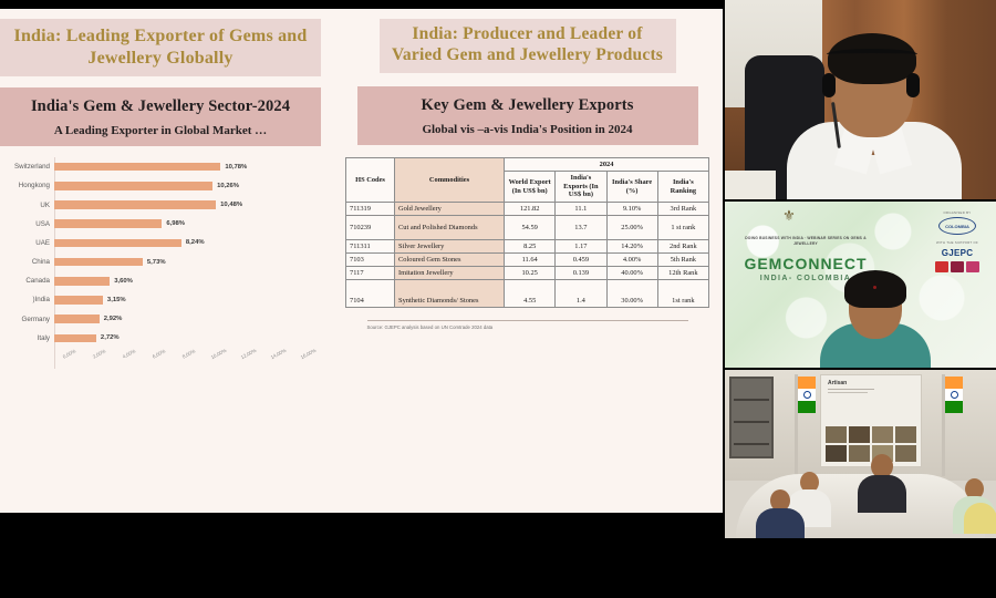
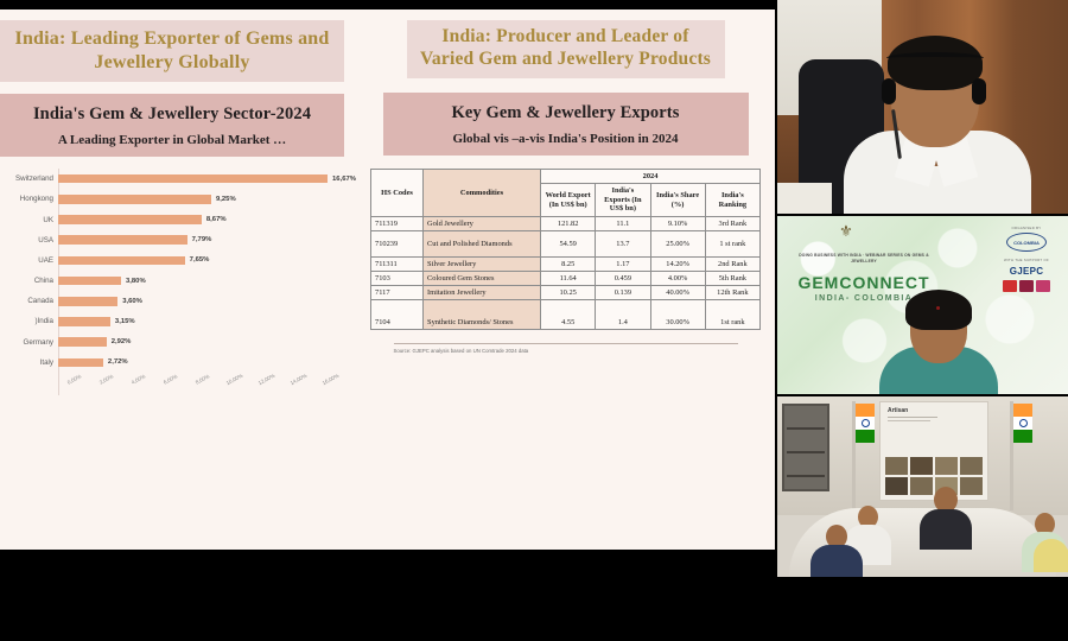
Switzerland: 10,78% -> 16,67%
Hongkong: 10,26% -> 9,25%
UK: 10,48% -> 8,67%
USA: 6,98% -> 7,79%
UAE: 8,24% -> 7,65%
China: 5,73% -> 3,80%
